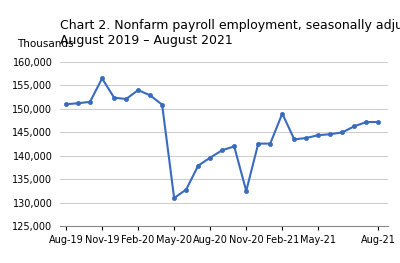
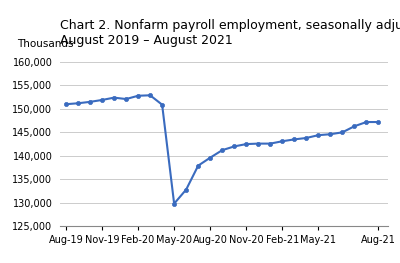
Nov-19: 156,500 -> 151,900
Feb-20: 154,000 -> 152,800
May-20: 131,000 -> 129,800
Nov-20: 132,500 -> 142,500
Feb-21: 149,000 -> 143,100
